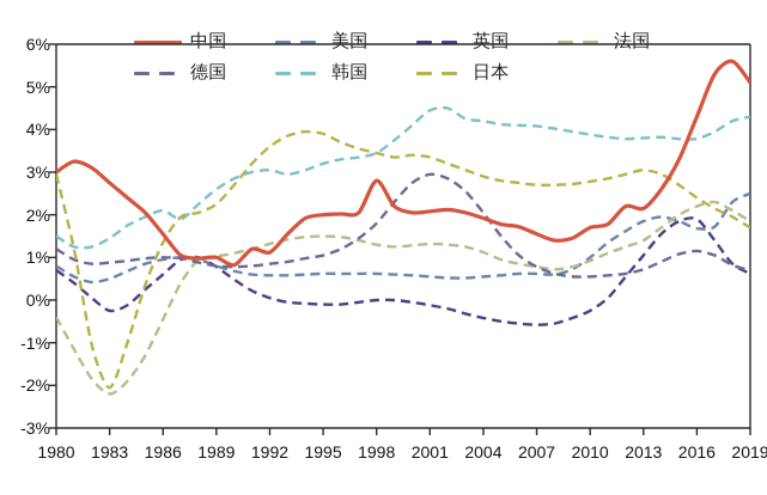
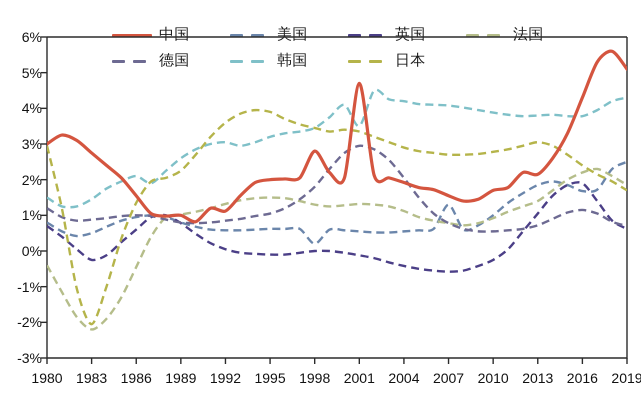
美国/1998: 0.6% -> 0.2%
中国/2001: 2.1% -> 4.7%
韩国/2001: 4.5% -> 3.5%
美国/2007: 0.6% -> 1.3%
